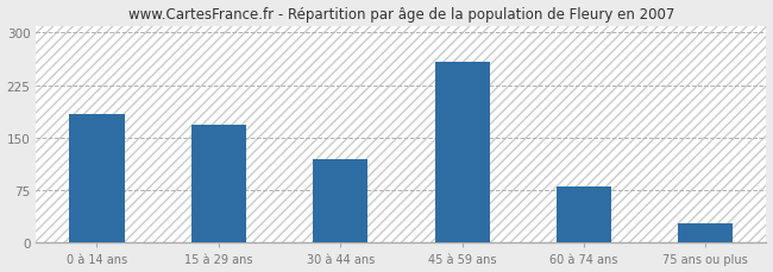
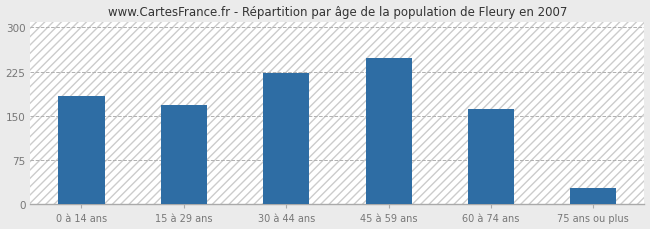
30 à 44 ans: 120 -> 223
45 à 59 ans: 258 -> 248
60 à 74 ans: 80 -> 162
